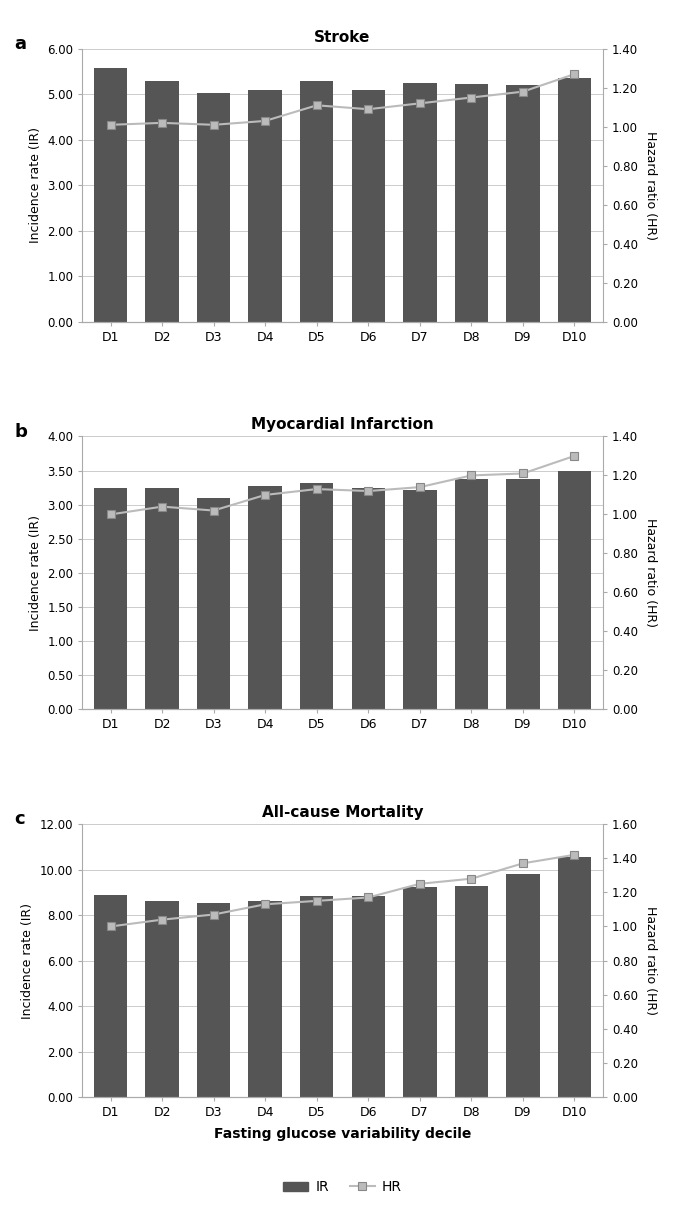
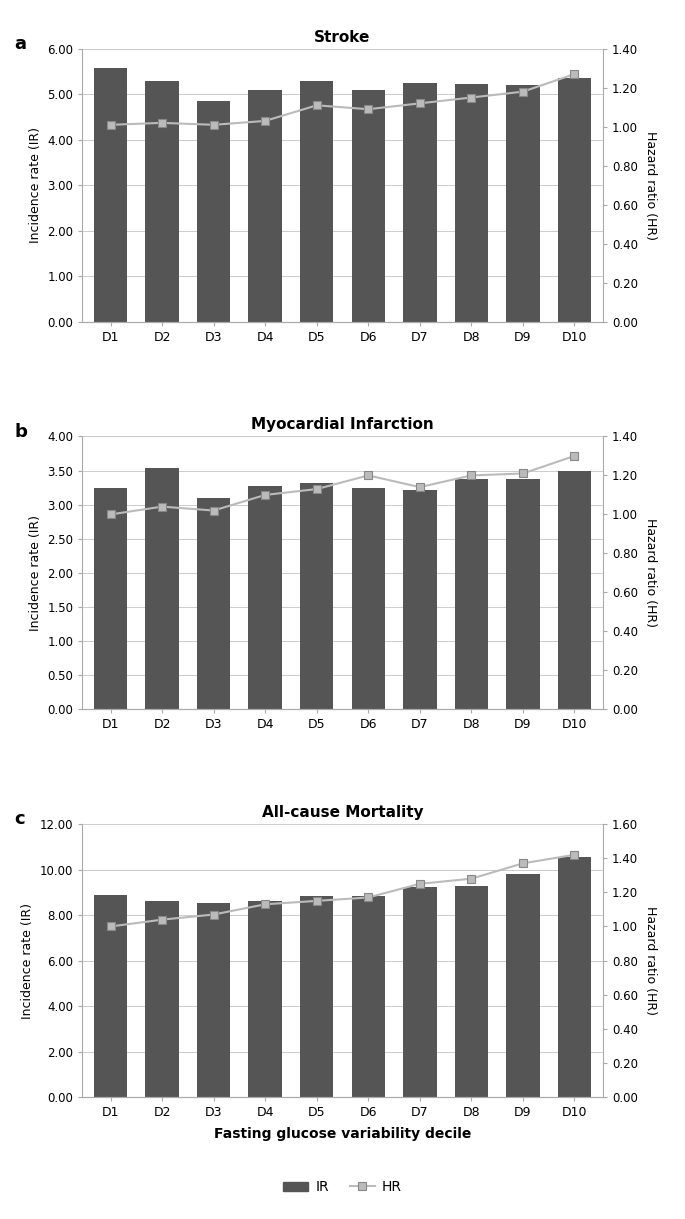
Stroke/IR/D3: 5.03 -> 4.85
Myocardial Infarction/IR/D2: 3.25 -> 3.54
Myocardial Infarction/HR/D6: 1.12 -> 1.20
